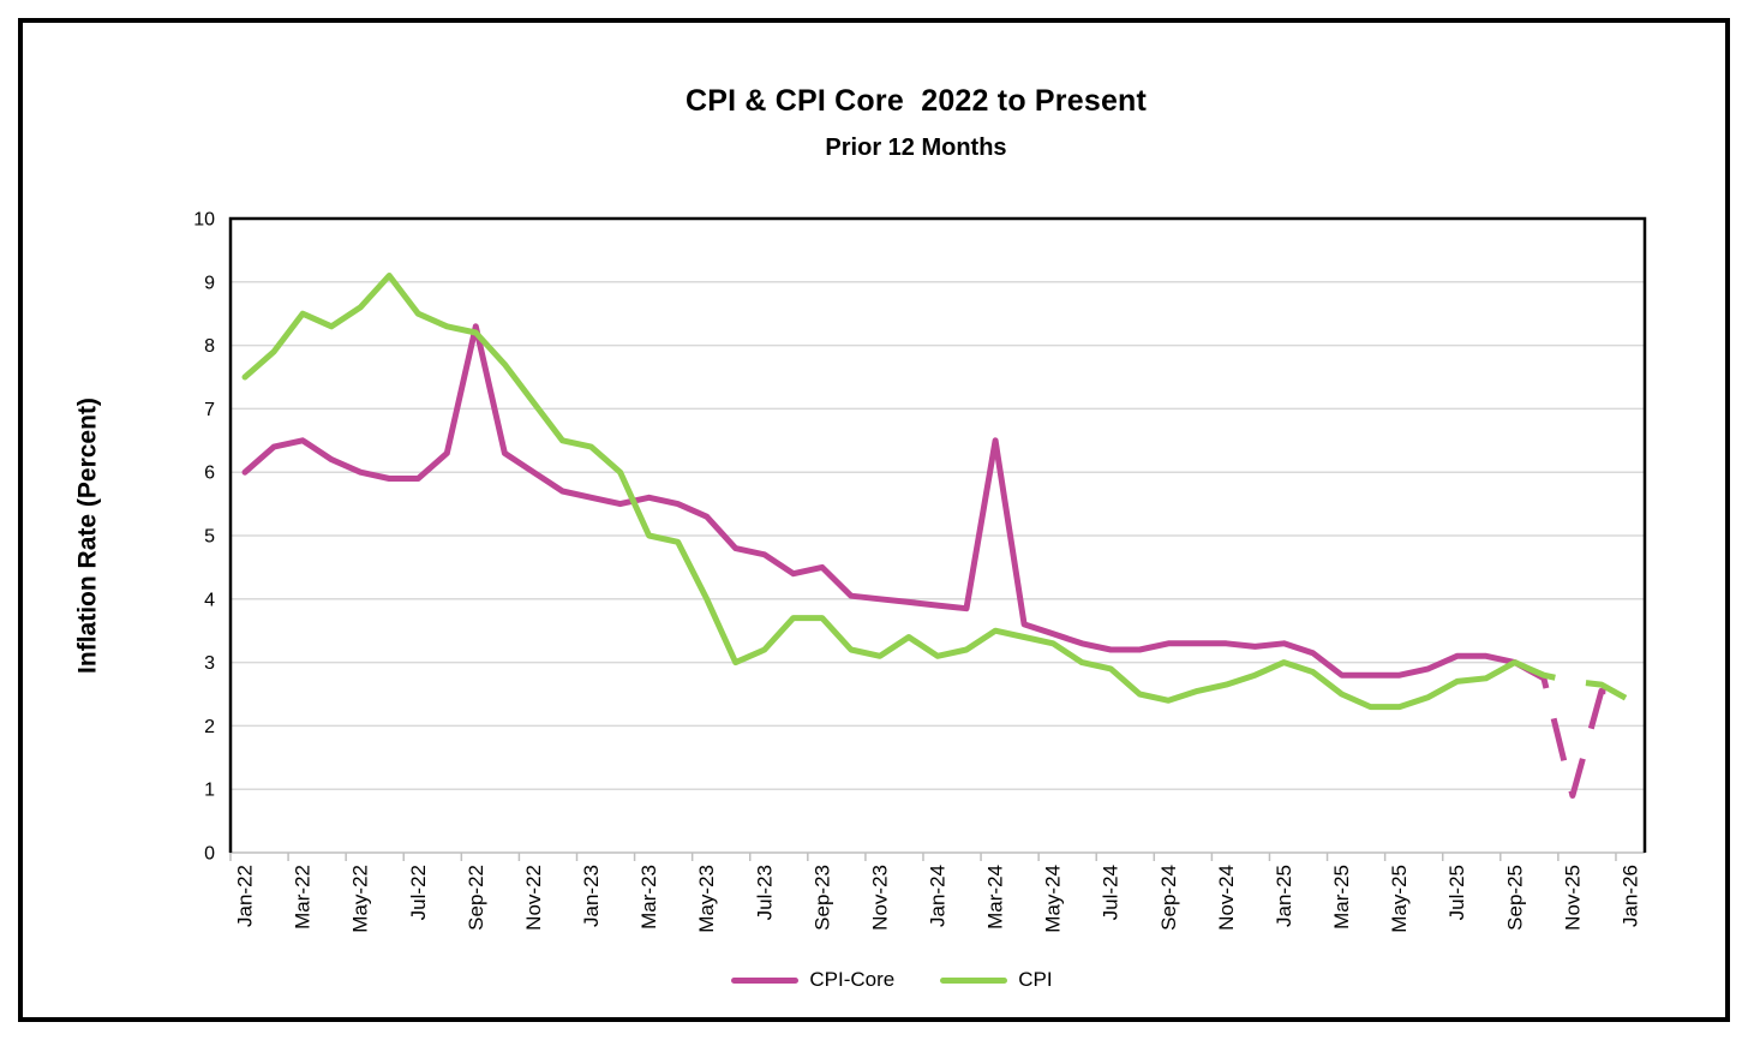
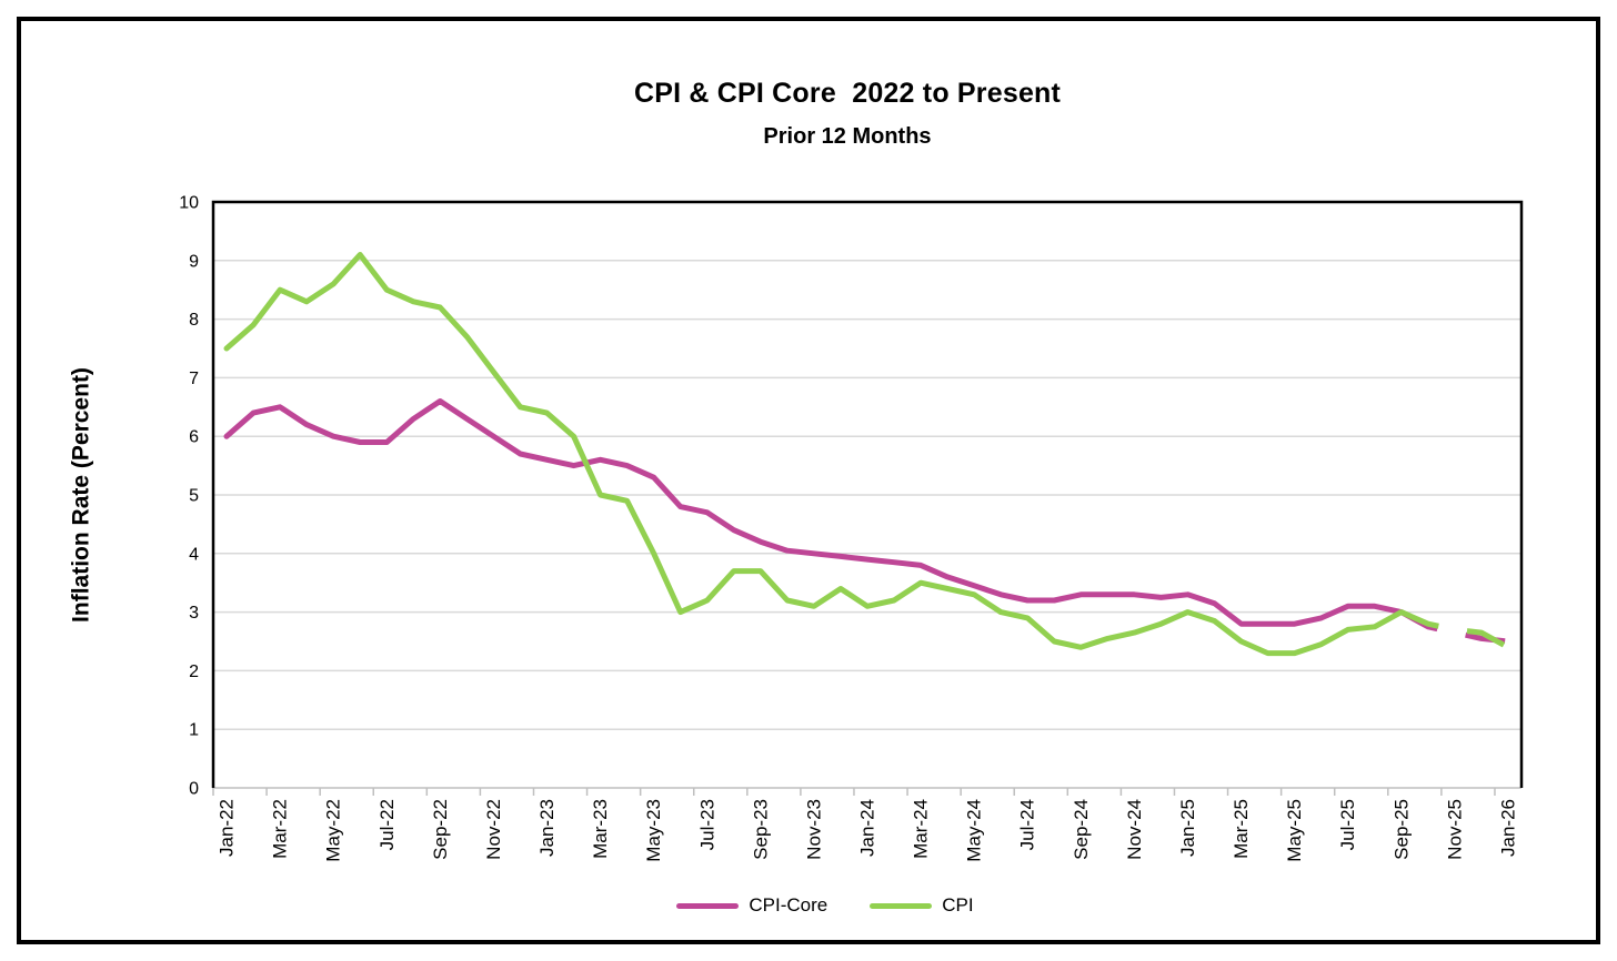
CPI-Core/Sep-22: 8.3 -> 6.6
CPI-Core/Sep-23: 4.5 -> 4.2
CPI-Core/Mar-24: 6.5 -> 3.8
CPI-Core/Nov-25: 0.9 -> 2.6
